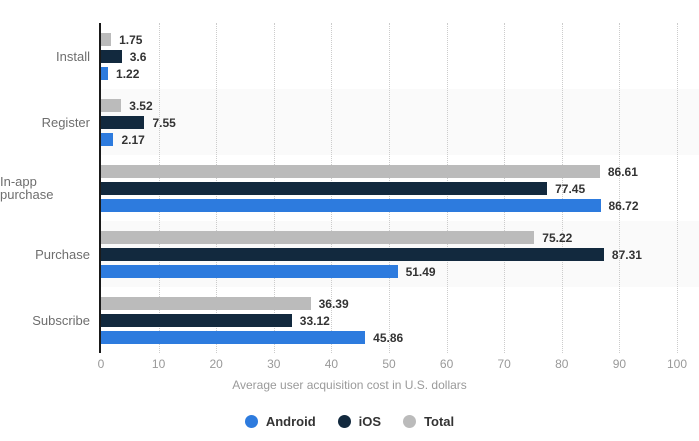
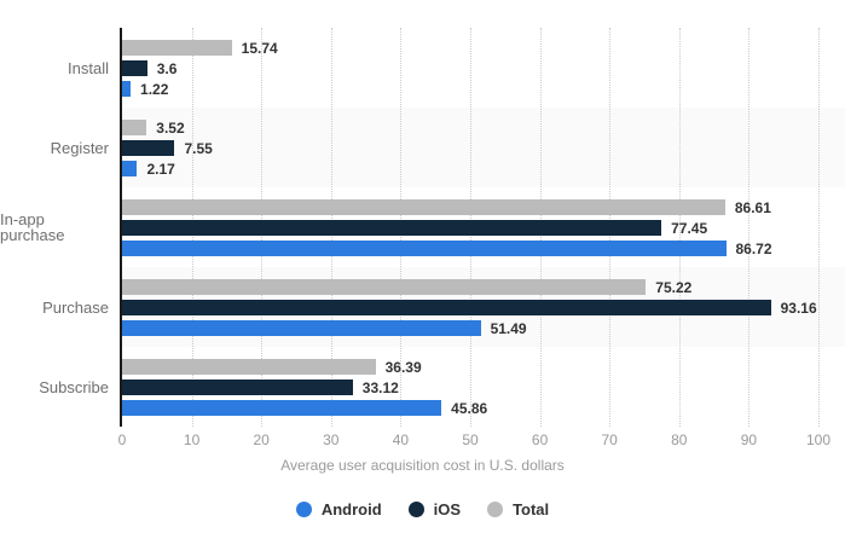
Total/Install: 1.75 -> 15.74
iOS/Purchase: 87.31 -> 93.16
